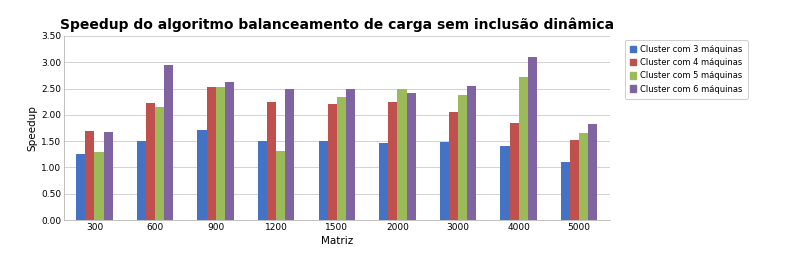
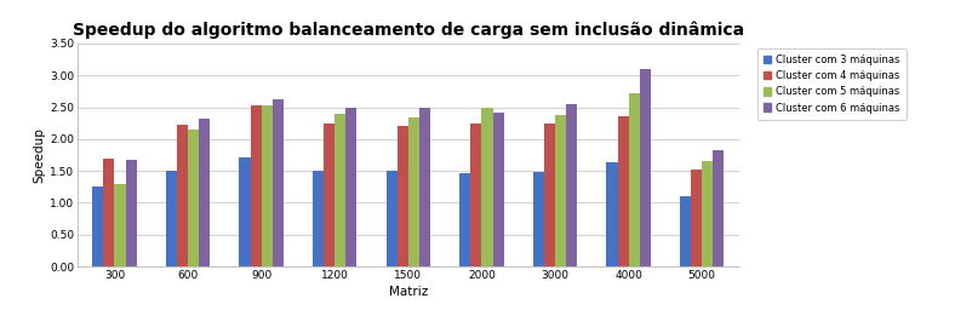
Cluster com 6 máquinas/600: 2.94 -> 2.32
Cluster com 5 máquinas/1200: 1.32 -> 2.40
Cluster com 4 máquinas/3000: 2.06 -> 2.25
Cluster com 3 máquinas/4000: 1.40 -> 1.63
Cluster com 4 máquinas/4000: 1.84 -> 2.36
